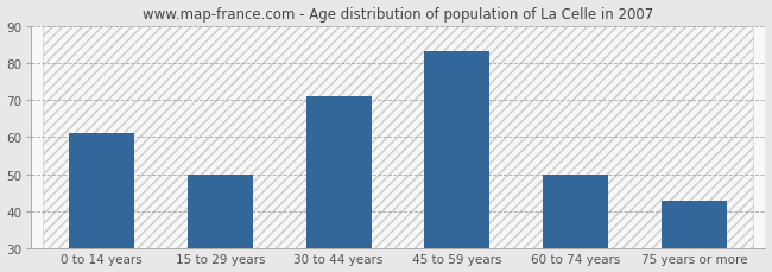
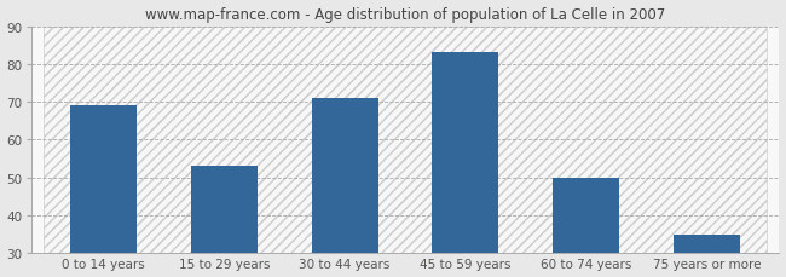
0 to 14 years: 61 -> 69
15 to 29 years: 50 -> 53
75 years or more: 43 -> 35
